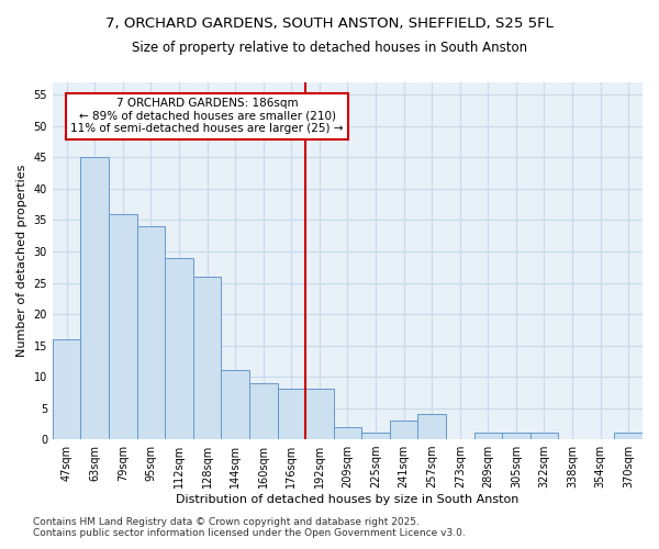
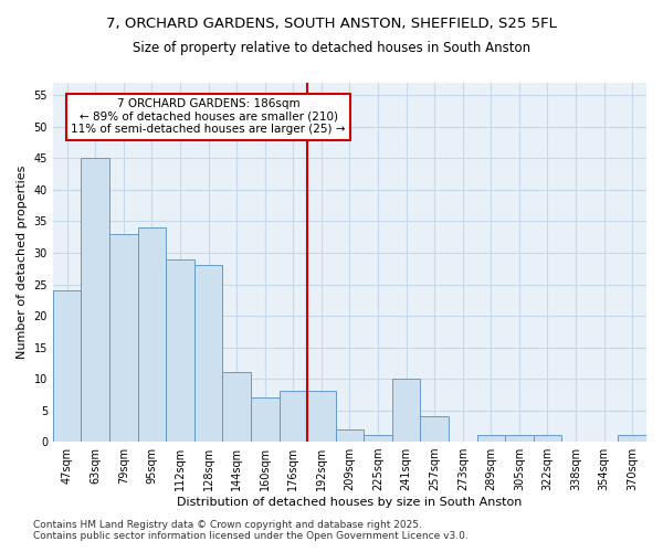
47sqm: 16 -> 24
79sqm: 36 -> 33
128sqm: 26 -> 28
160sqm: 9 -> 7
241sqm: 3 -> 10
